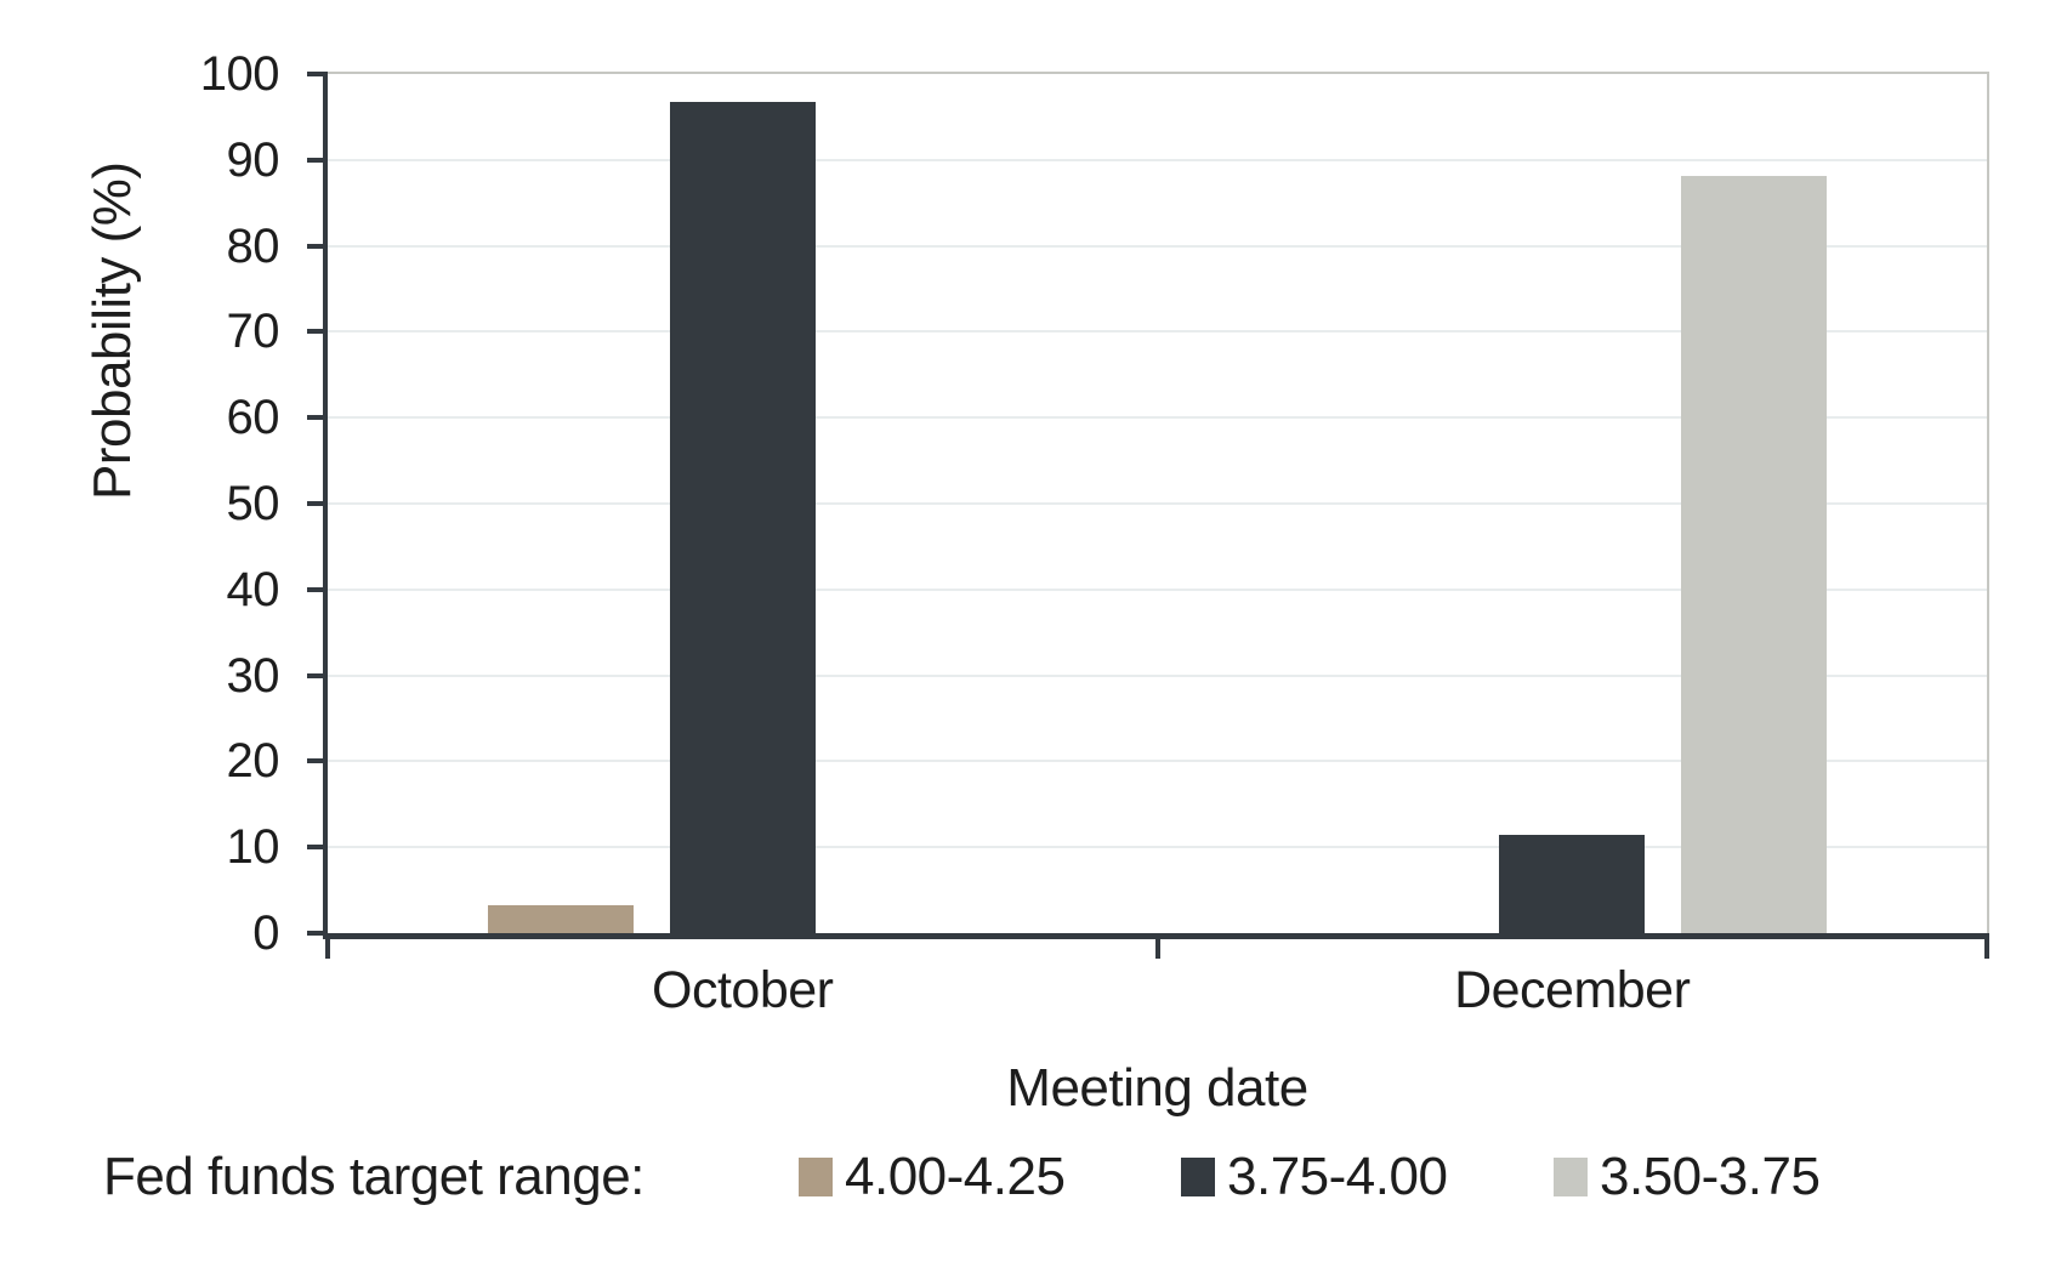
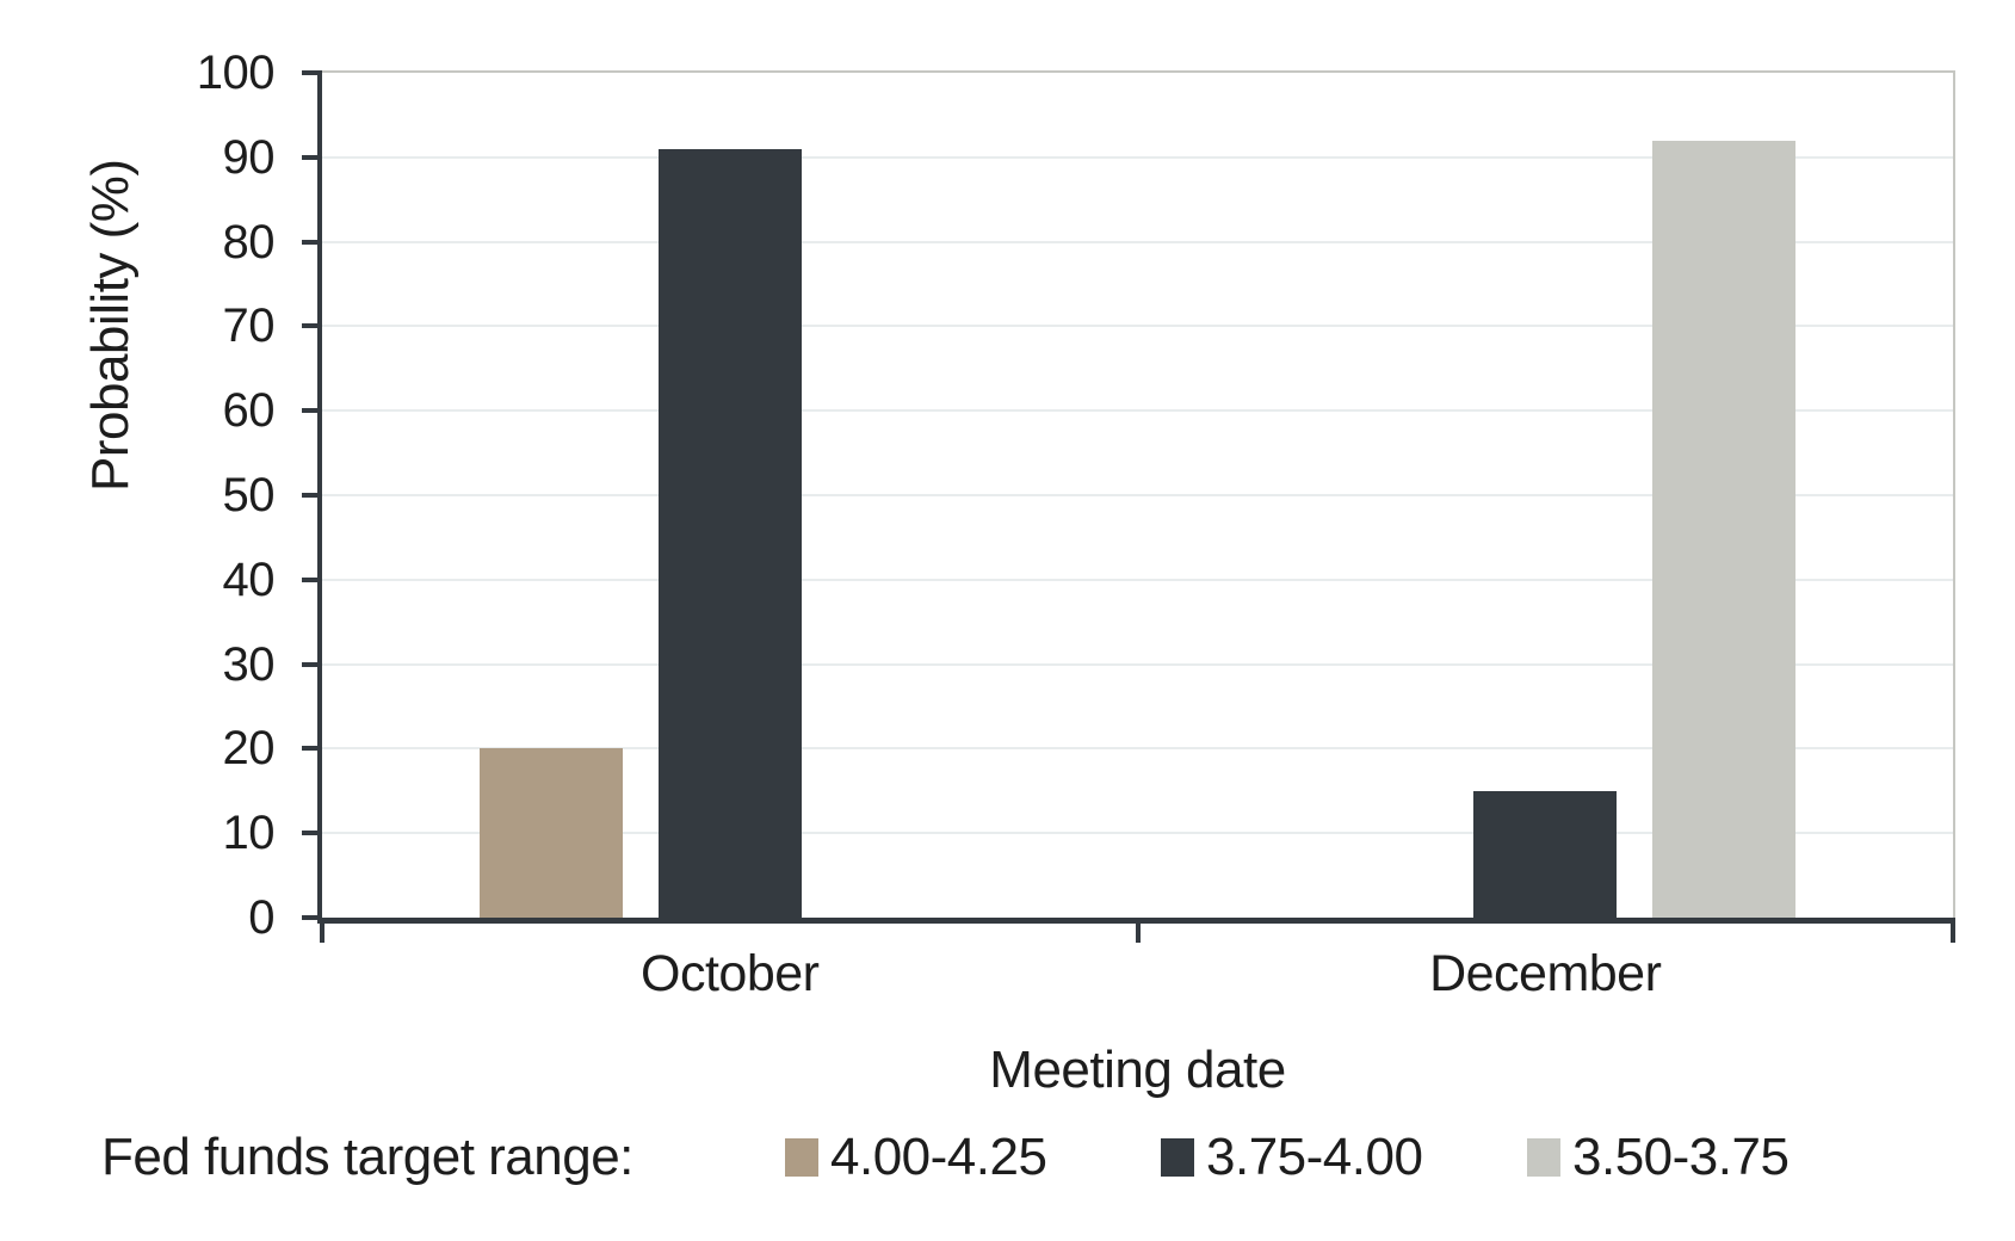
4.00-4.25/October: 3 -> 20
3.75-4.00/October: 97 -> 91
3.75-4.00/December: 12 -> 15
3.50-3.75/December: 88 -> 92
